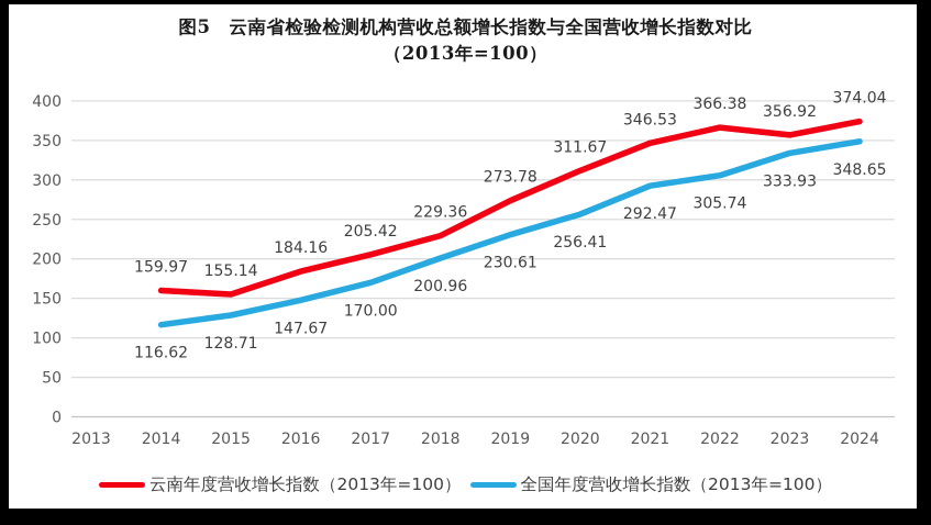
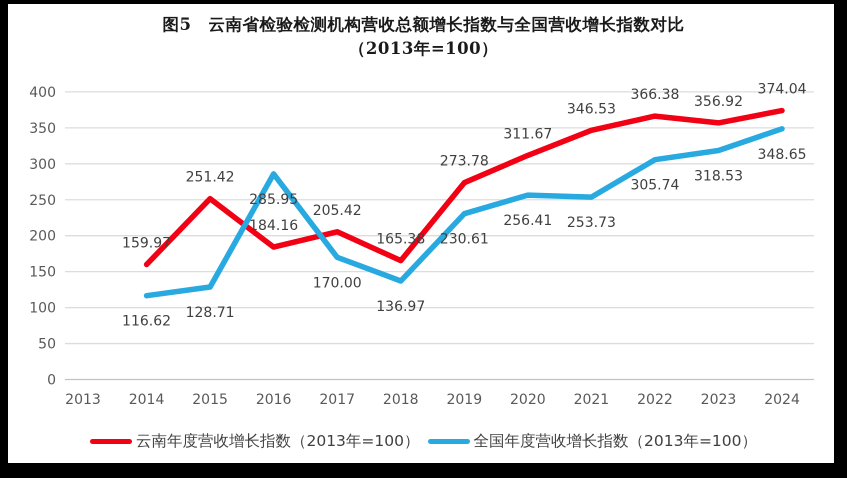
云南年度营收增长指数（2013年=100）/2015: 155.14 -> 251.42
全国年度营收增长指数（2013年=100）/2016: 147.67 -> 285.95
云南年度营收增长指数（2013年=100）/2018: 229.36 -> 165.38
全国年度营收增长指数（2013年=100）/2018: 200.96 -> 136.97
全国年度营收增长指数（2013年=100）/2021: 292.47 -> 253.73
全国年度营收增长指数（2013年=100）/2023: 333.93 -> 318.53
